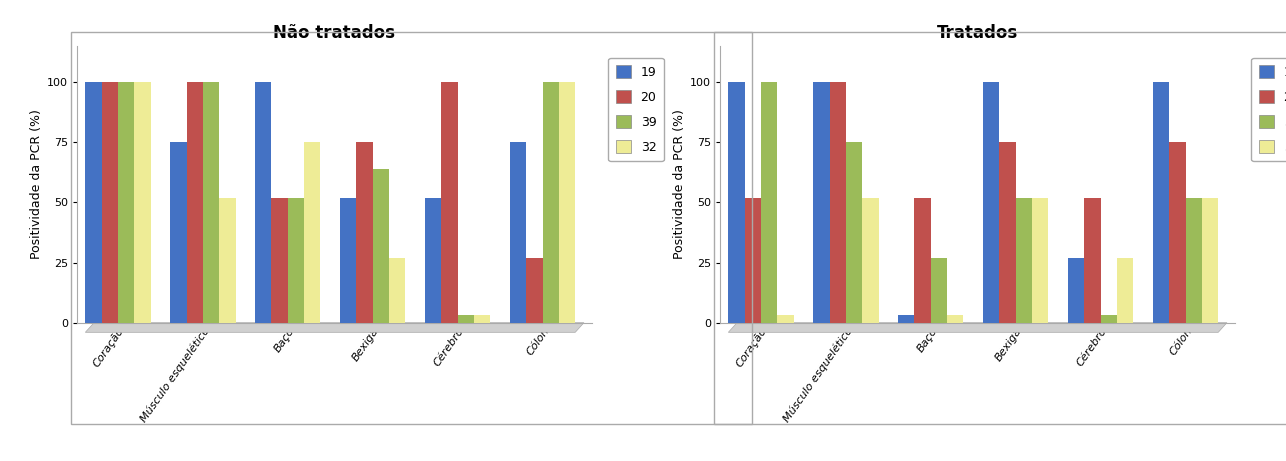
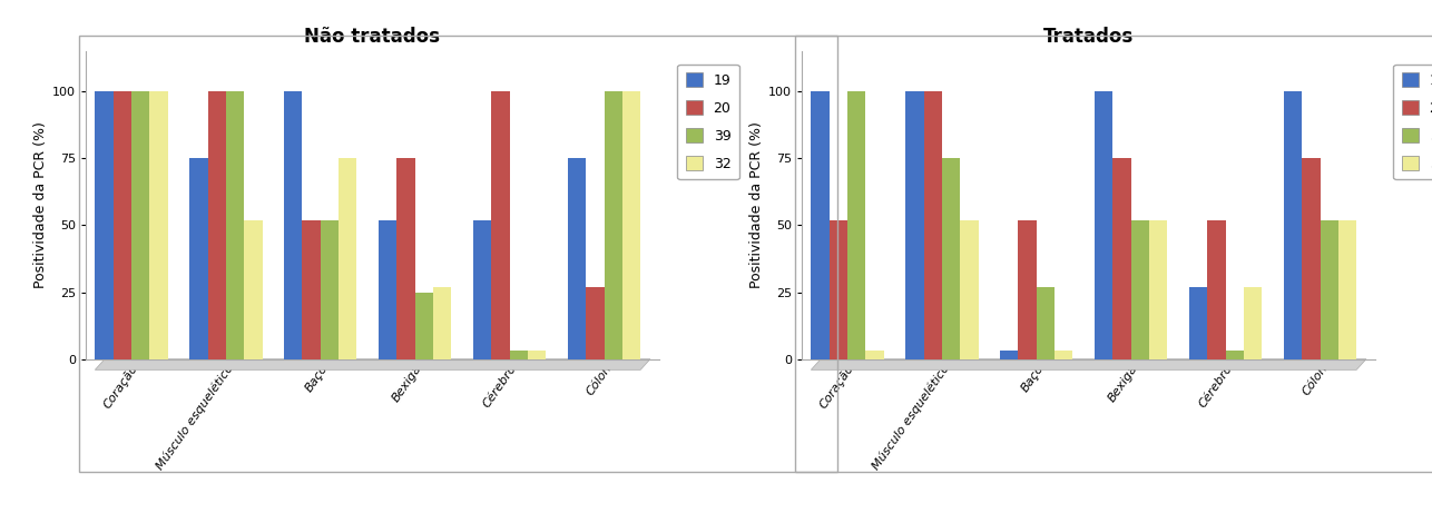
Não tratados/39/Bexiga: 64 -> 25
